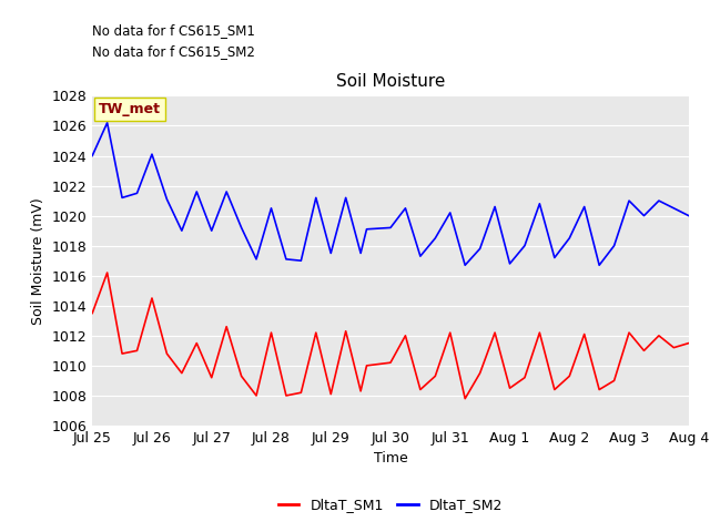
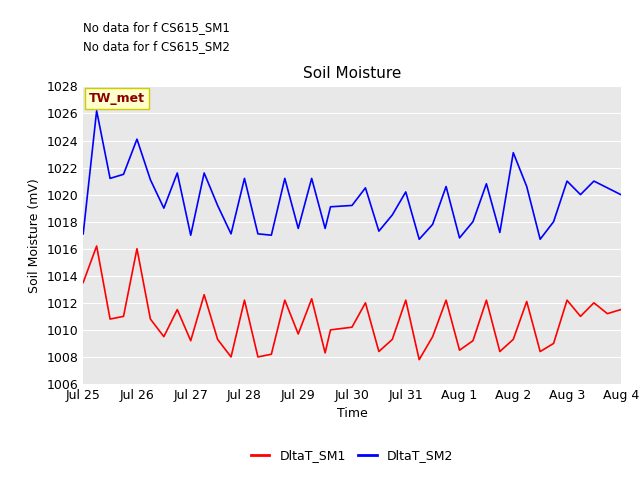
DltaT_SM2/Jul 25: 1024.0 -> 1017.1
DltaT_SM1/Jul 26: 1014.5 -> 1016.0
DltaT_SM2/Jul 27: 1019.0 -> 1017.0
DltaT_SM2/Jul 28: 1020.5 -> 1021.2
DltaT_SM1/Jul 29: 1008.1 -> 1009.7
DltaT_SM2/Aug 2: 1018.5 -> 1023.1
